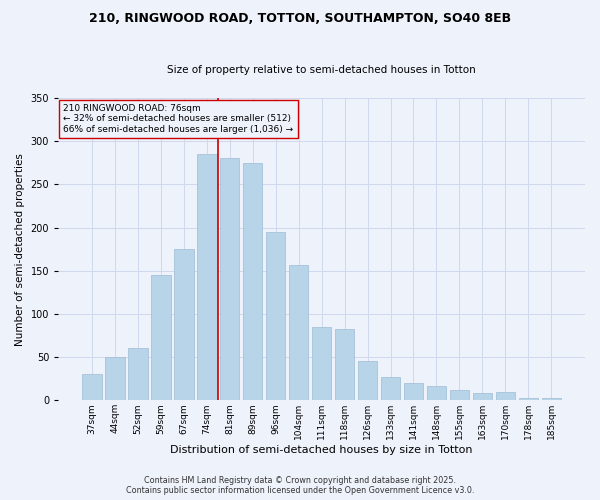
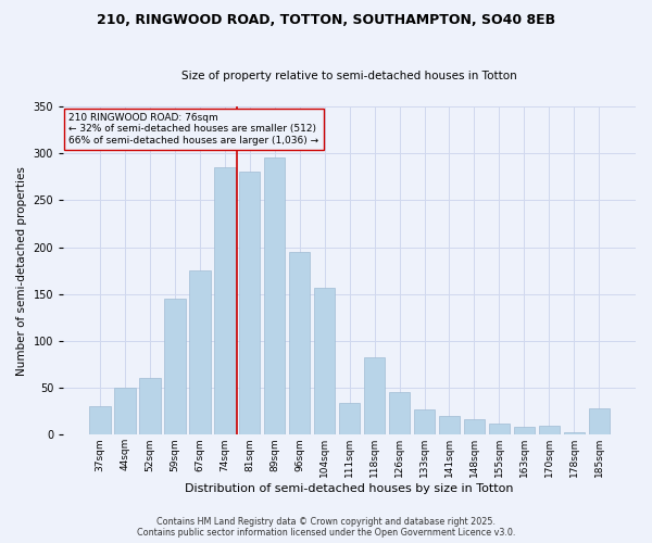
89sqm: 275 -> 296
111sqm: 85 -> 34
185sqm: 3 -> 28
